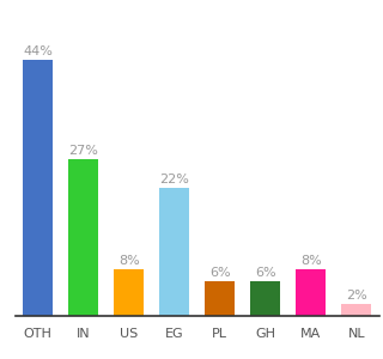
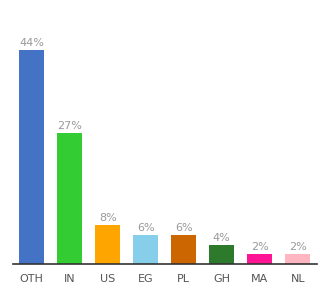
EG: 22% -> 6%
GH: 6% -> 4%
MA: 8% -> 2%
